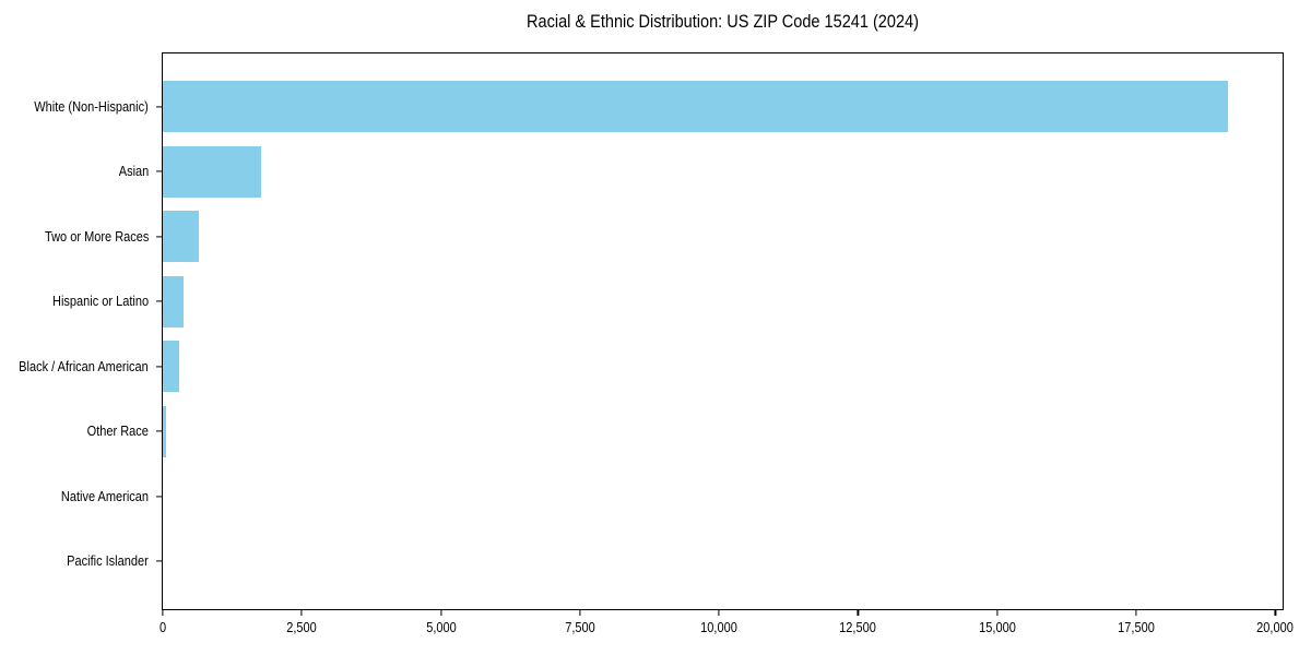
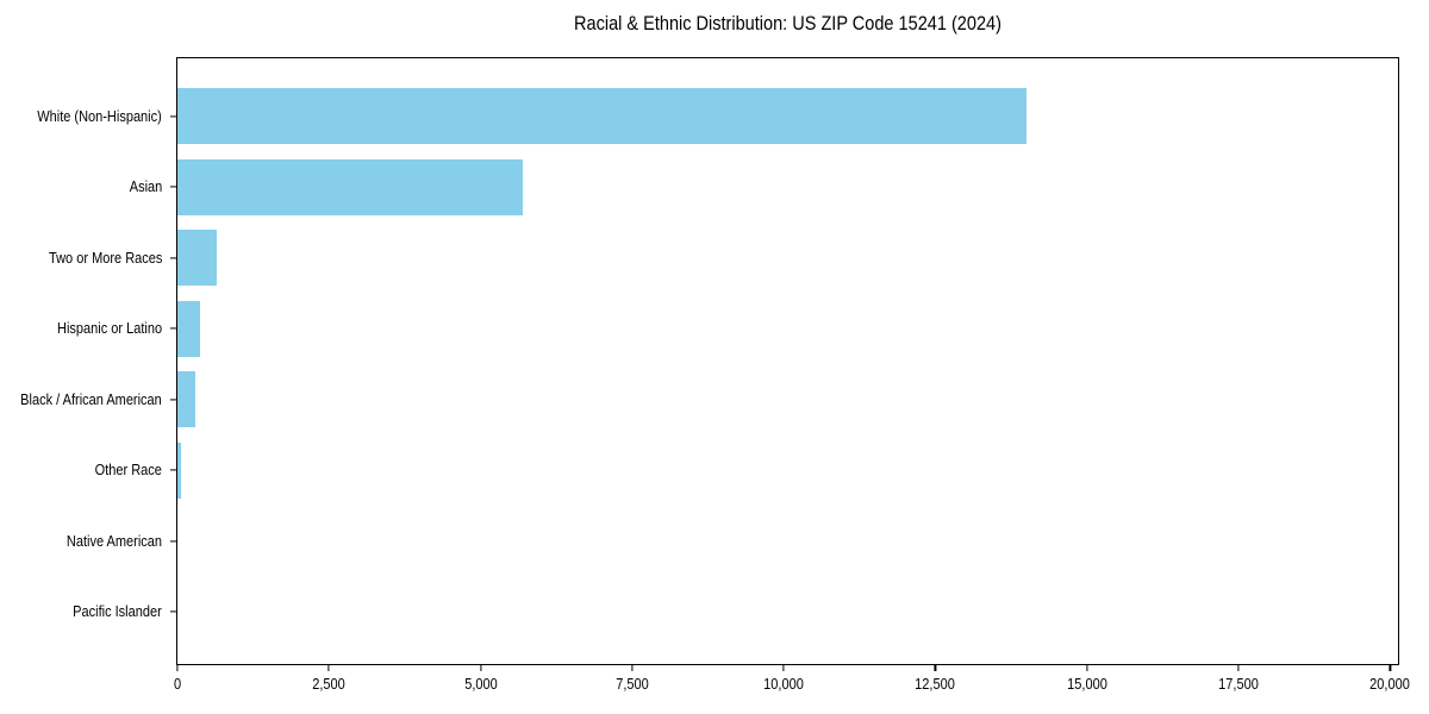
White (Non-Hispanic): 19200 -> 14000
Asian: 1800 -> 5700
